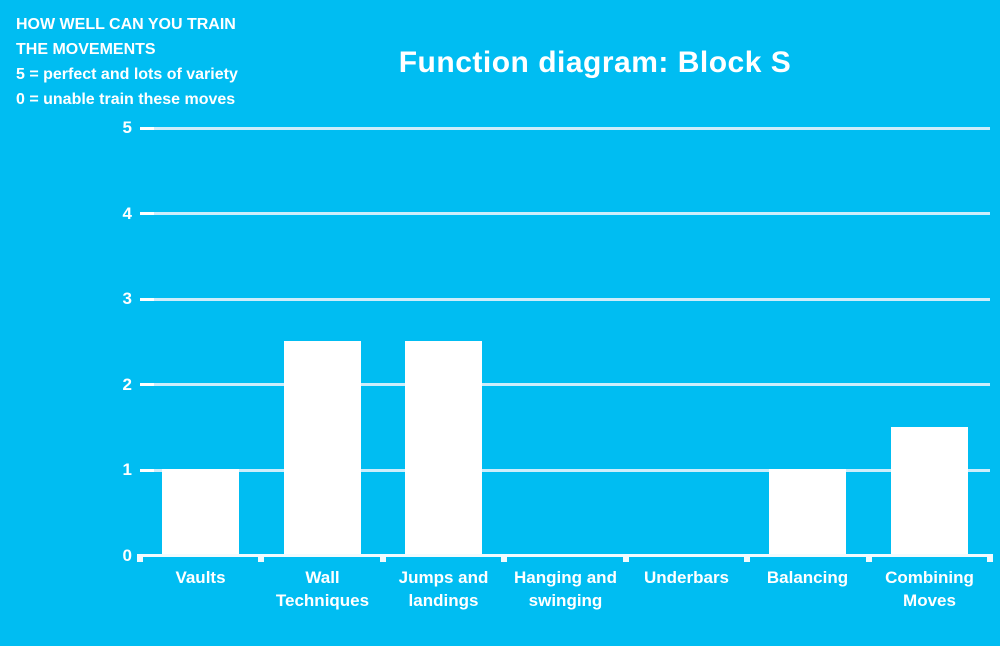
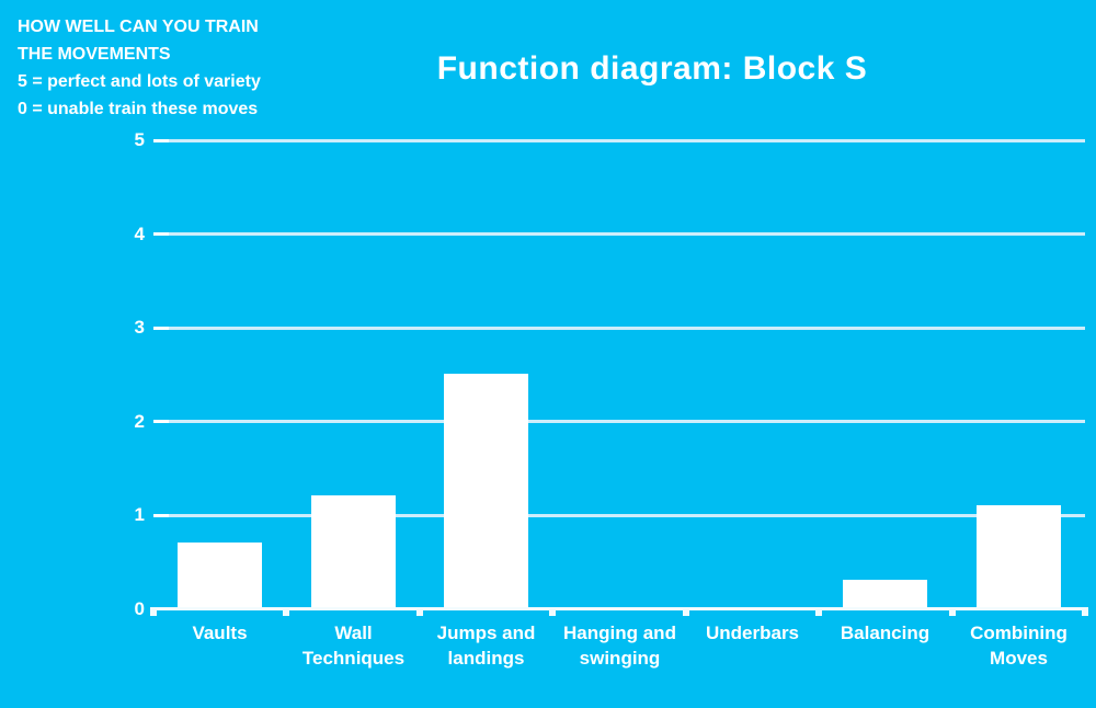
Vaults: 1.0 -> 0.7
Wall Techniques: 2.5 -> 1.2
Balancing: 1.0 -> 0.3
Combining Moves: 1.5 -> 1.1
